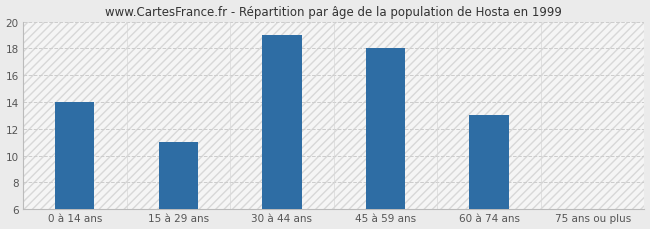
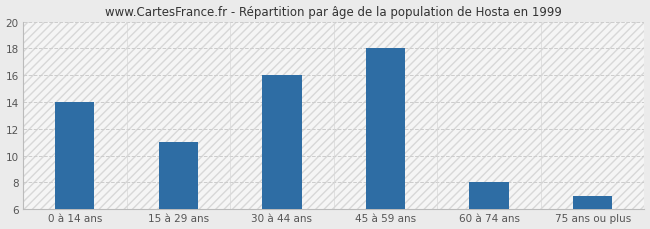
30 à 44 ans: 19 -> 16
60 à 74 ans: 13 -> 8
75 ans ou plus: 6 -> 7
